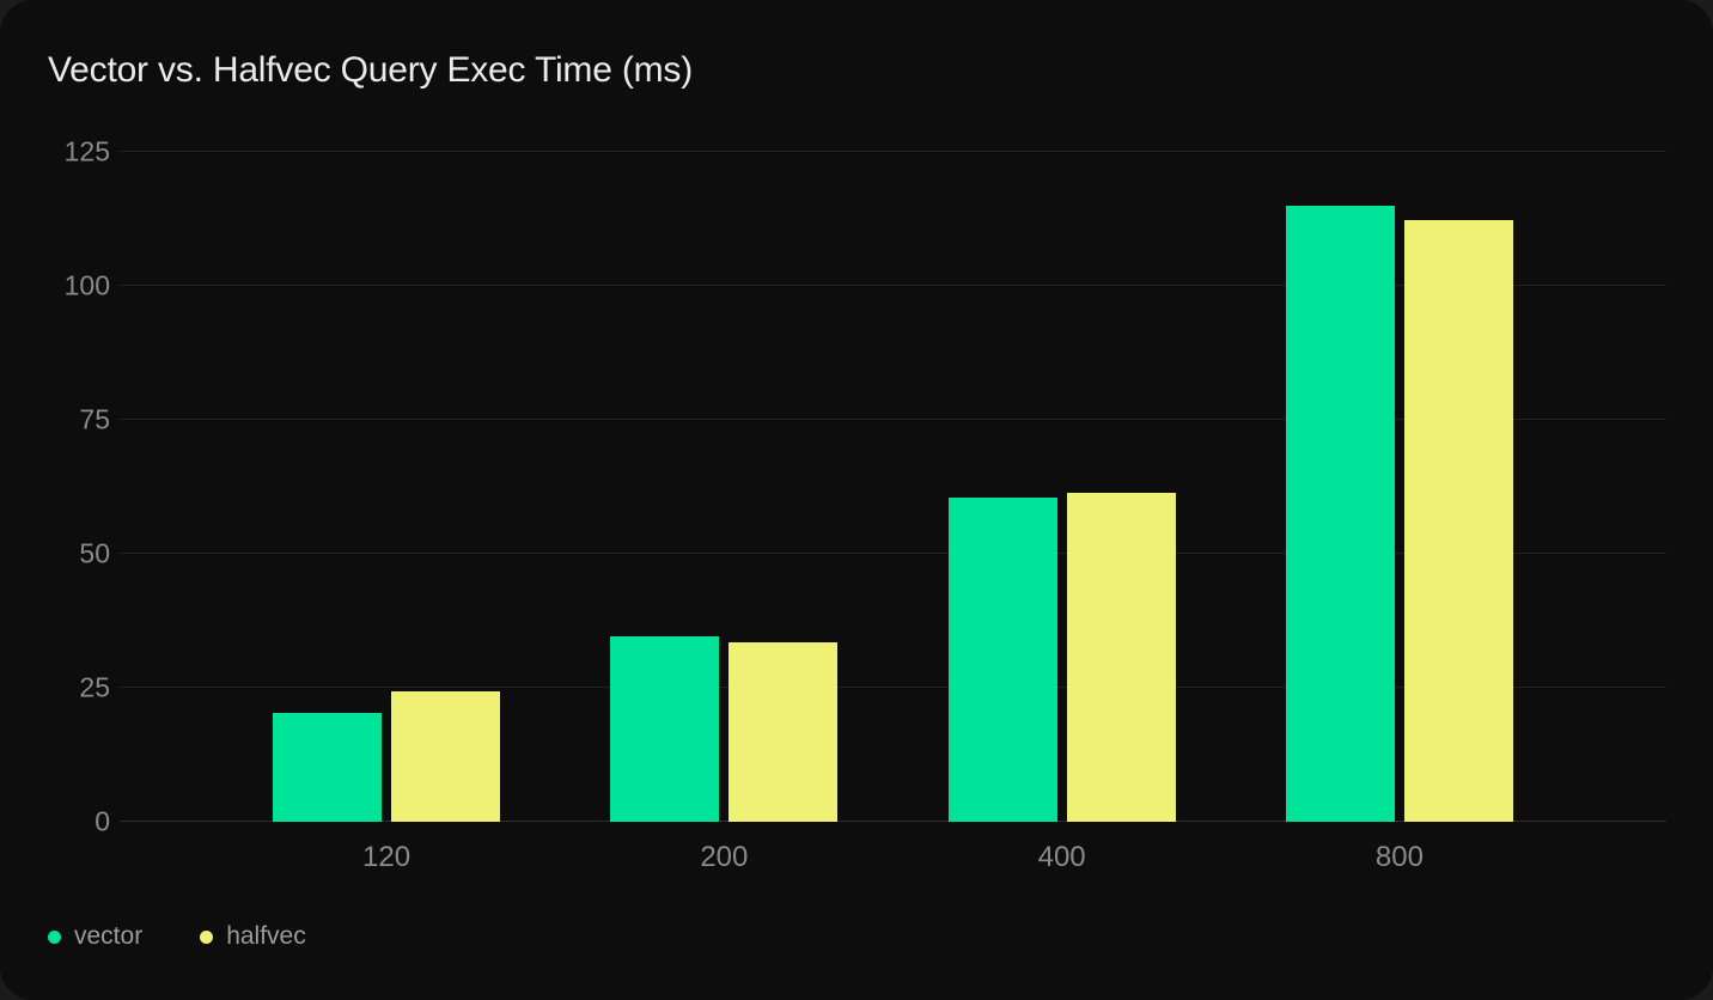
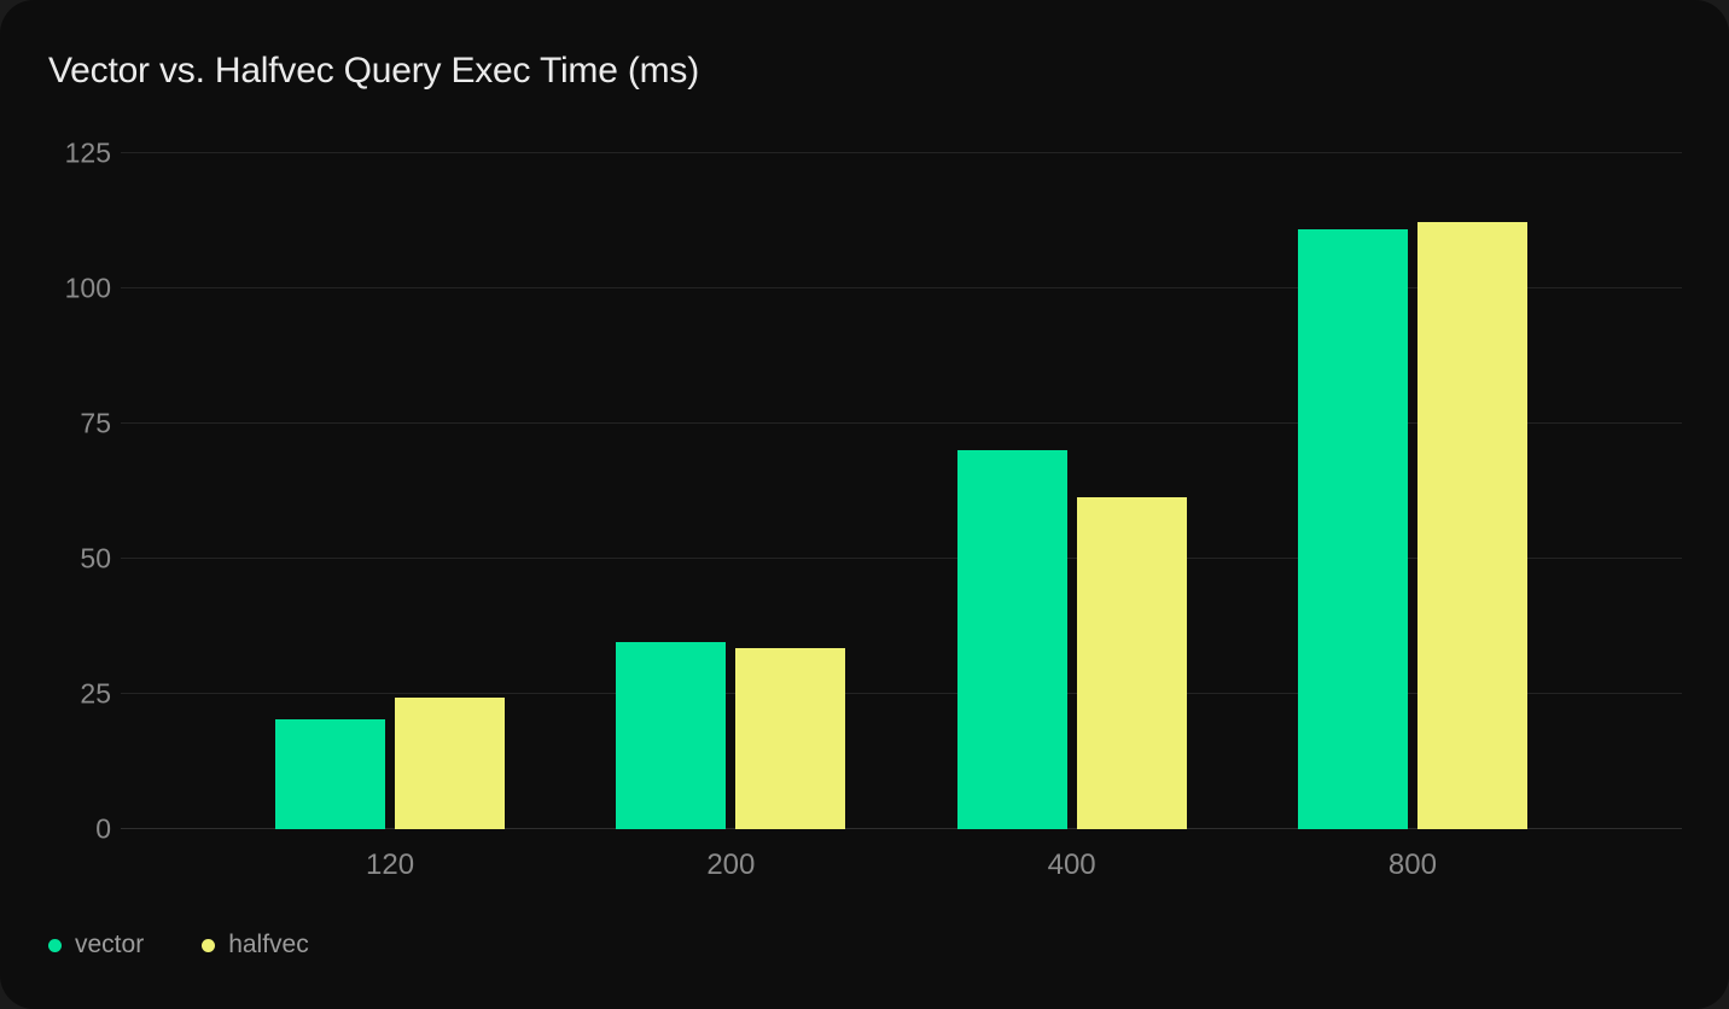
vector/400: 61 -> 70
vector/800: 115 -> 111
